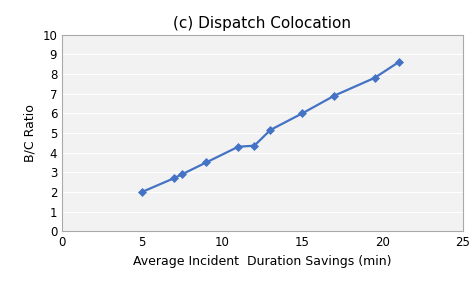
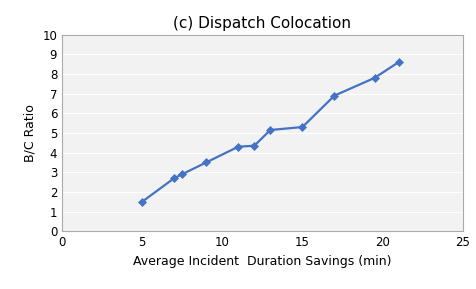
5: 2.0 -> 1.5
15: 6.0 -> 5.3
